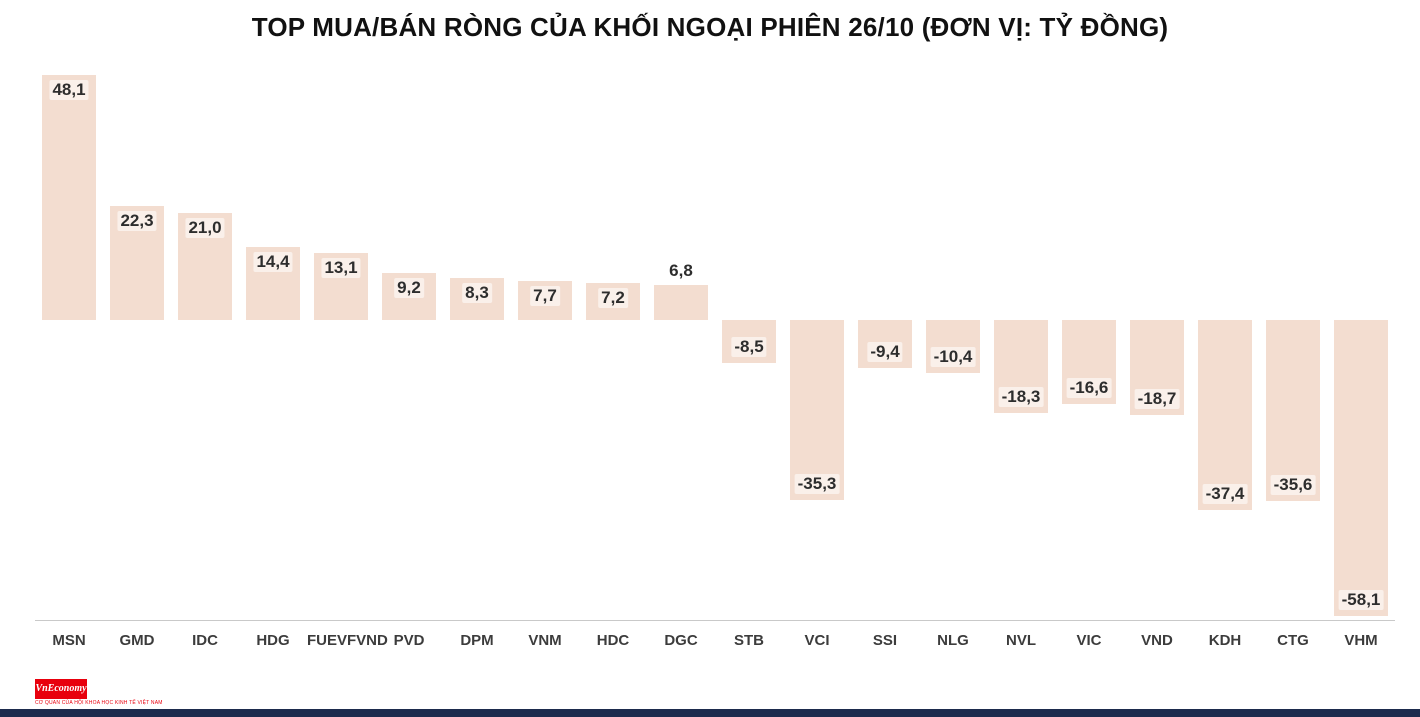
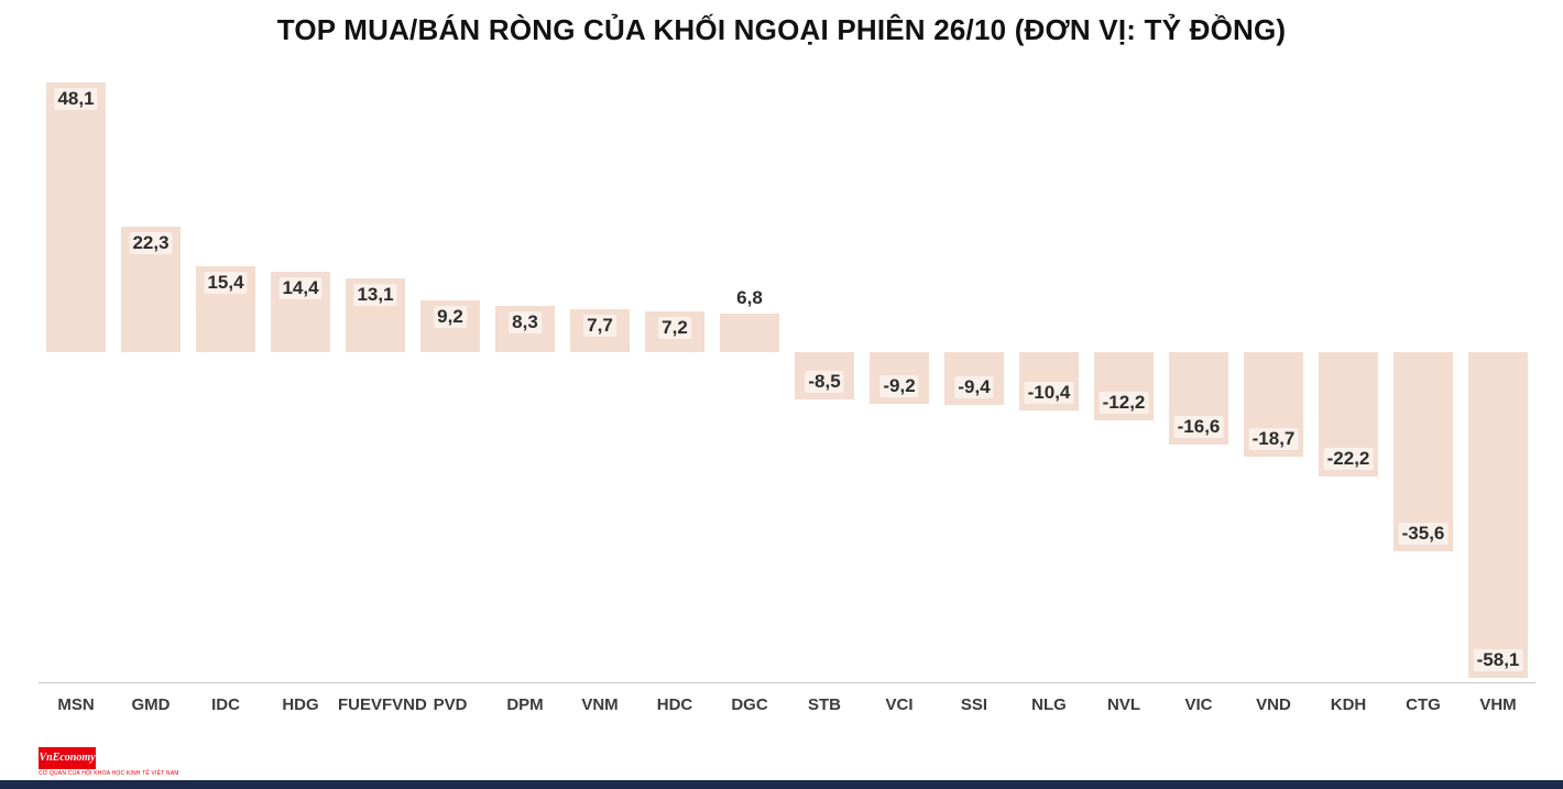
IDC: 21,0 -> 15,4
VCI: -35,3 -> -9,2
NVL: -18,3 -> -12,2
KDH: -37,4 -> -22,2
